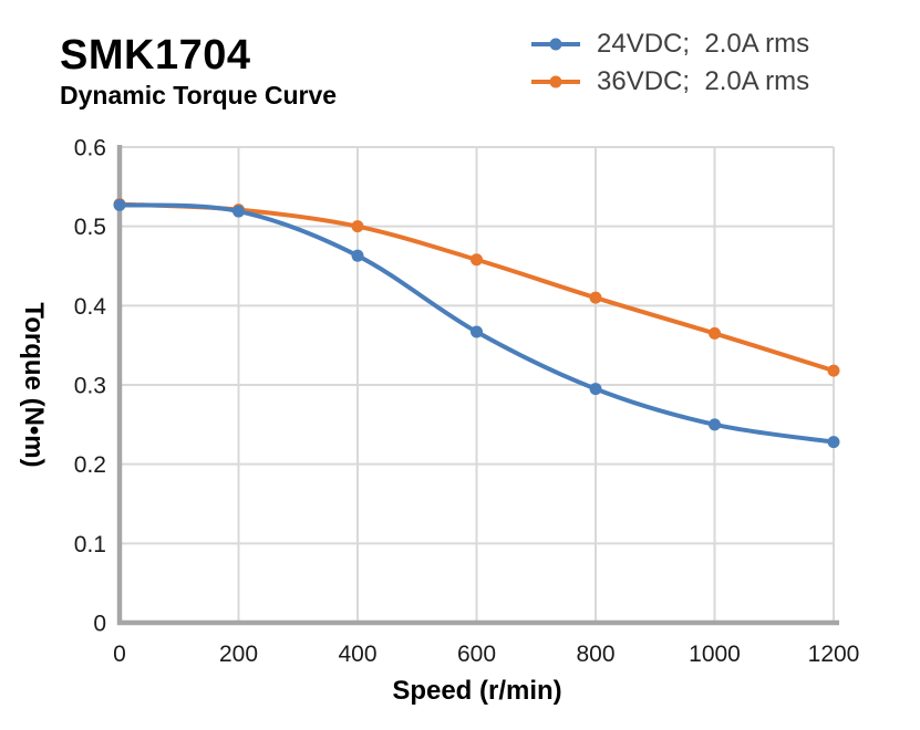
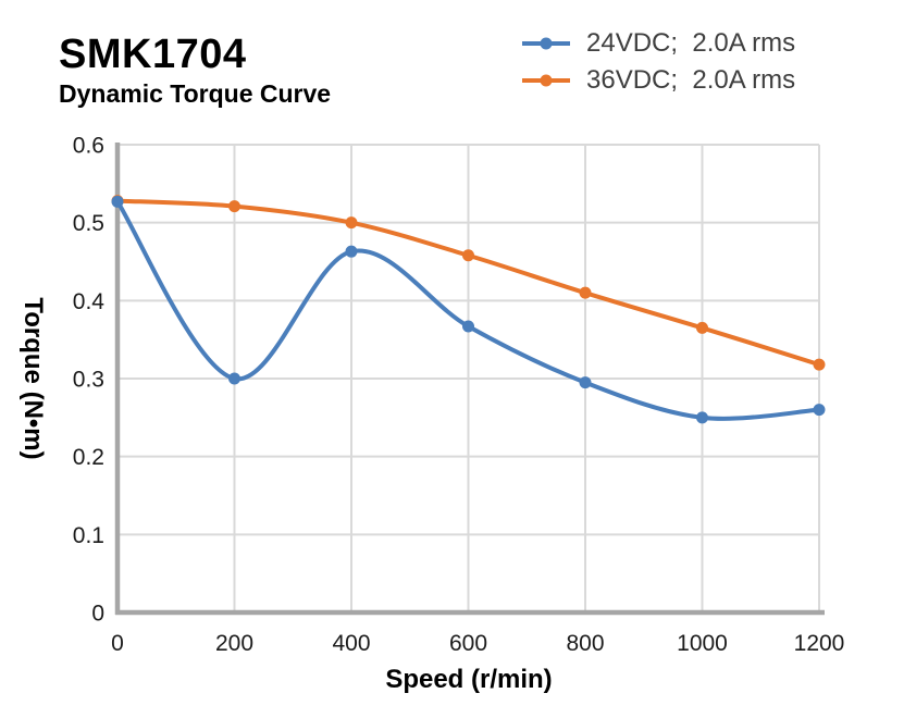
24VDC; 2.0A rms/200: 0.52 -> 0.30
24VDC; 2.0A rms/1200: 0.23 -> 0.26
